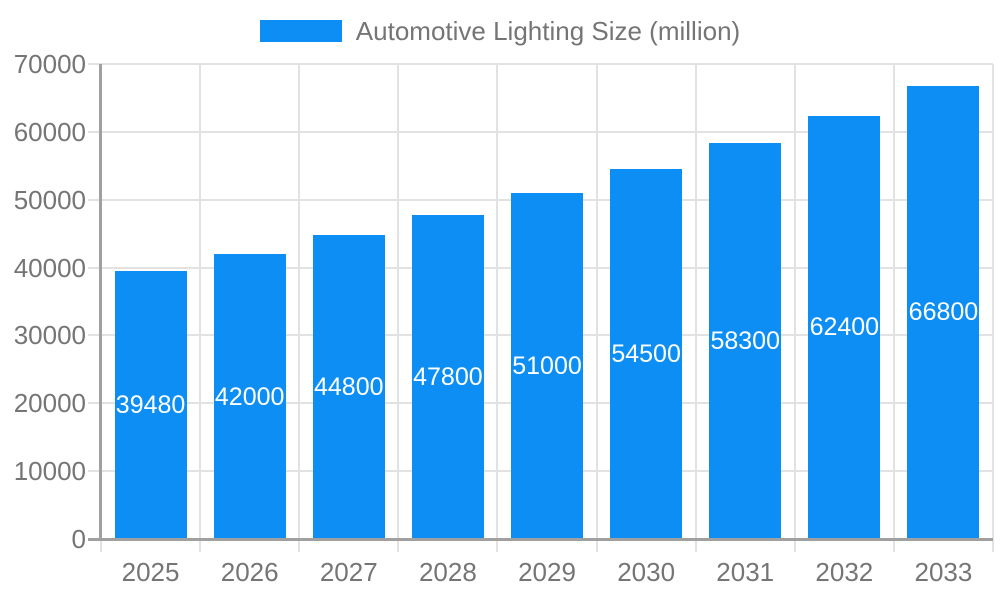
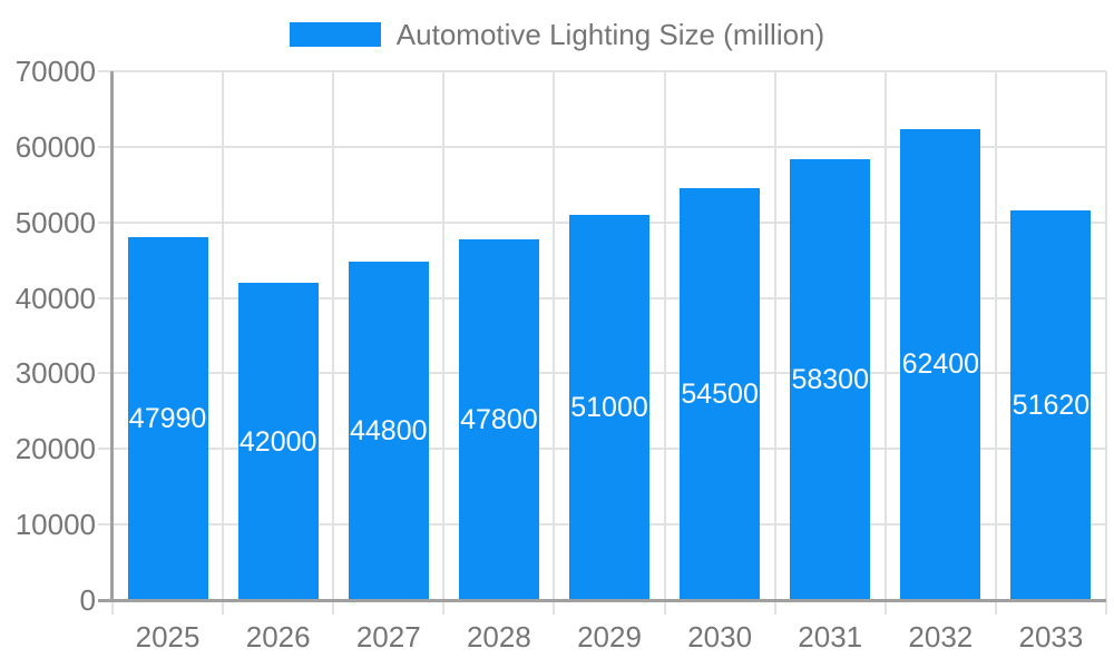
2025: 39480 -> 47990
2033: 66800 -> 51620
